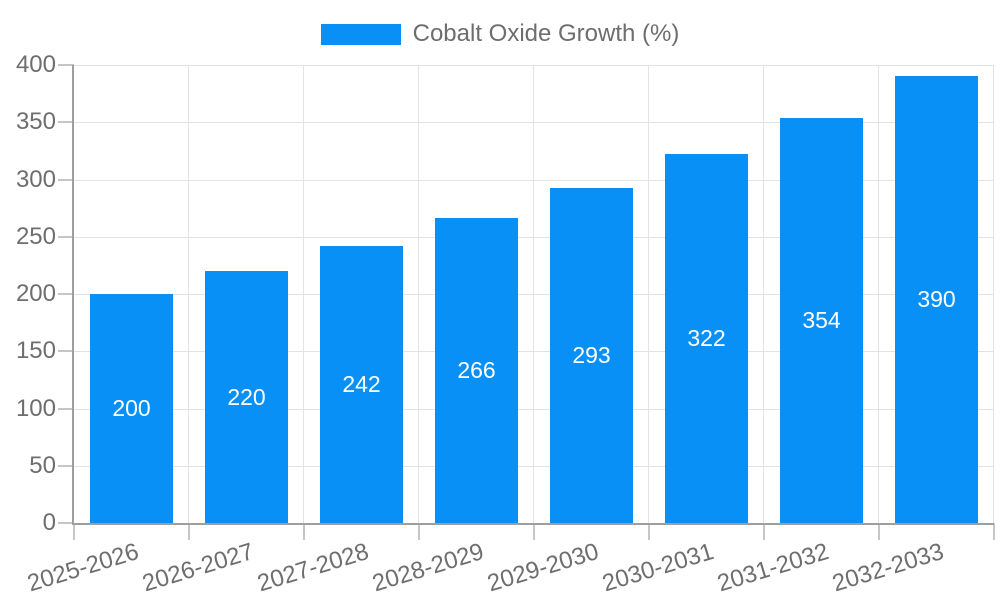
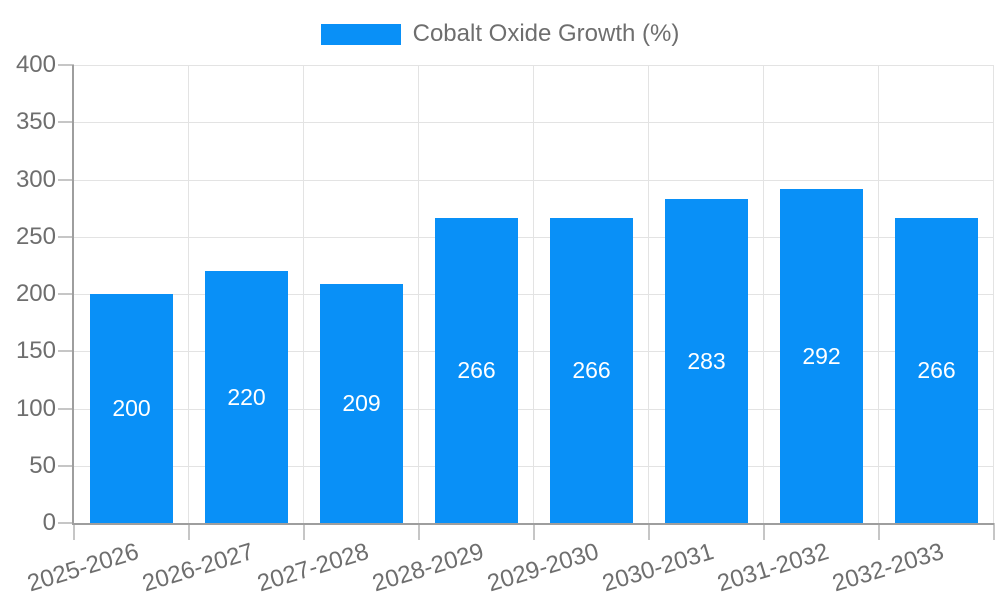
2027-2028: 242 -> 209
2029-2030: 293 -> 266
2030-2031: 322 -> 283
2031-2032: 354 -> 292
2032-2033: 390 -> 266
